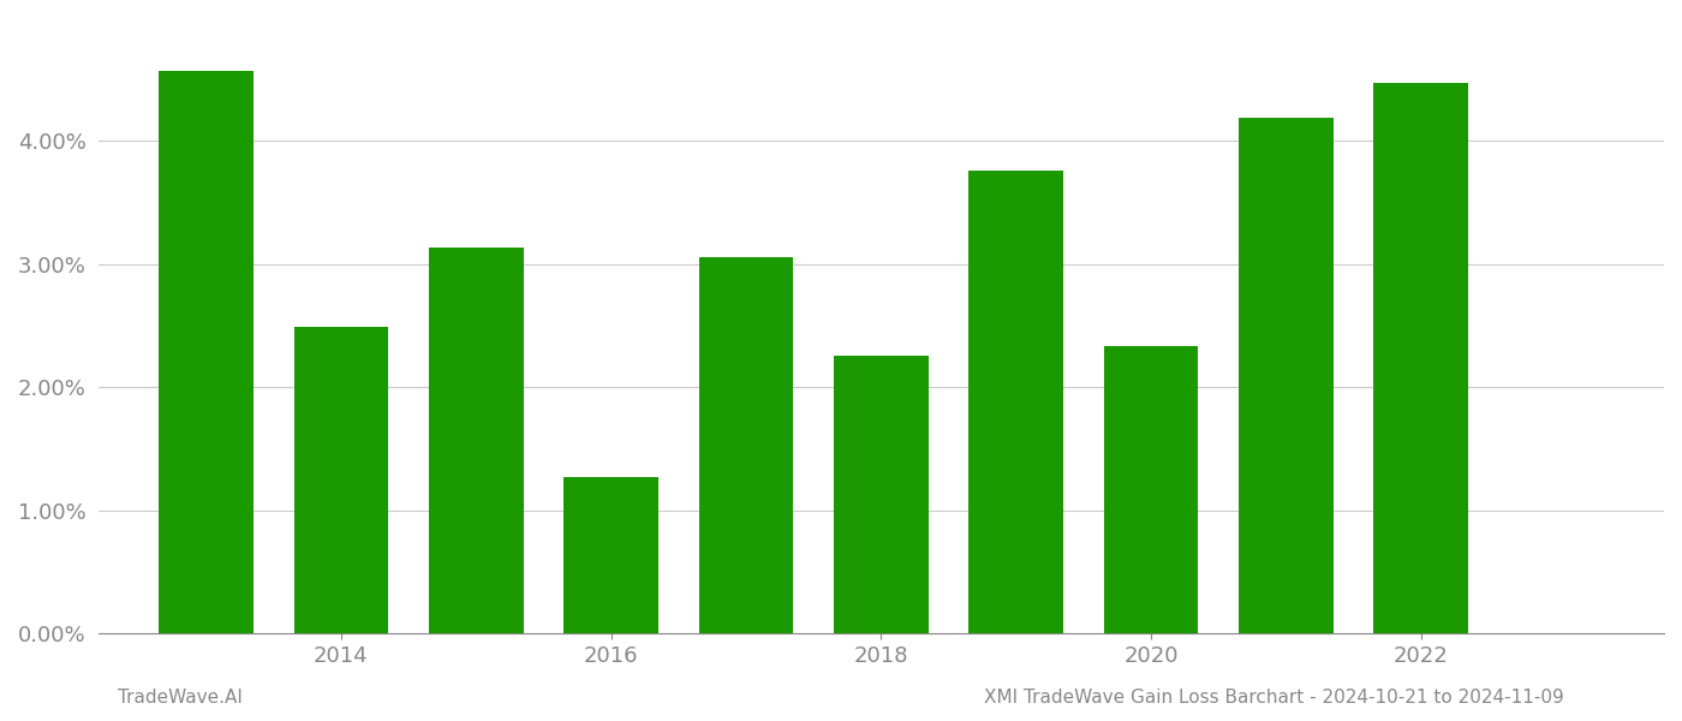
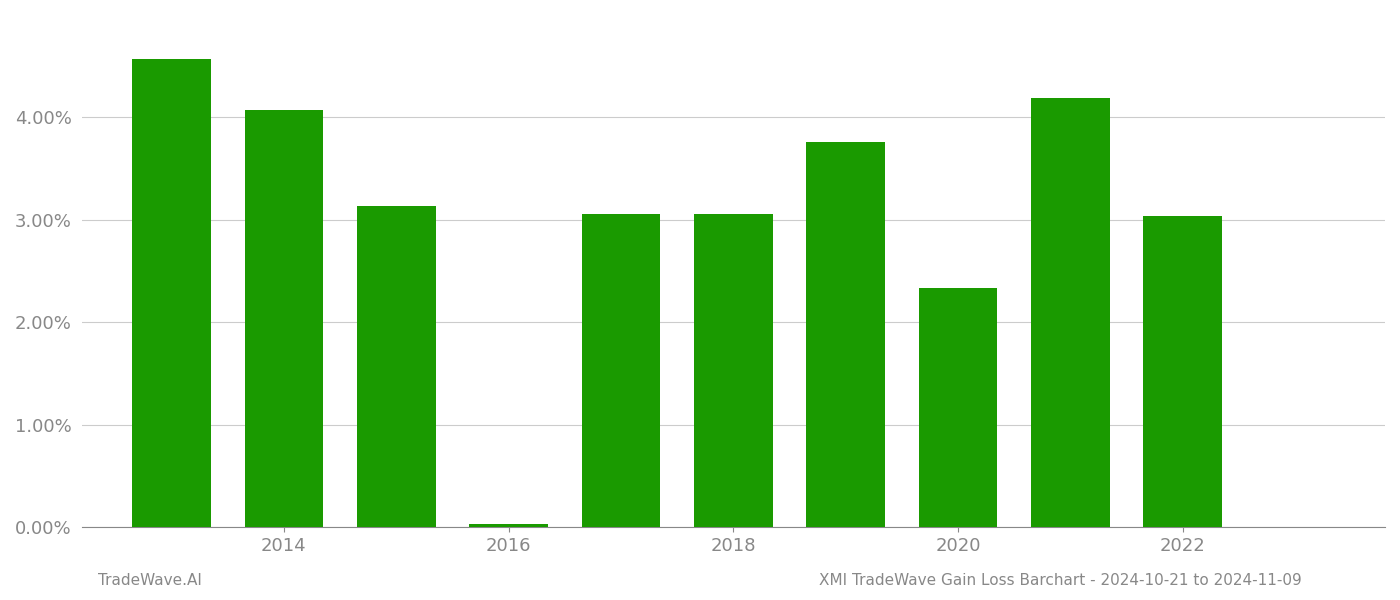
2014: 2.49% -> 4.07%
2016: 1.27% -> 0.03%
2018: 2.26% -> 3.06%
2022: 4.47% -> 3.04%
